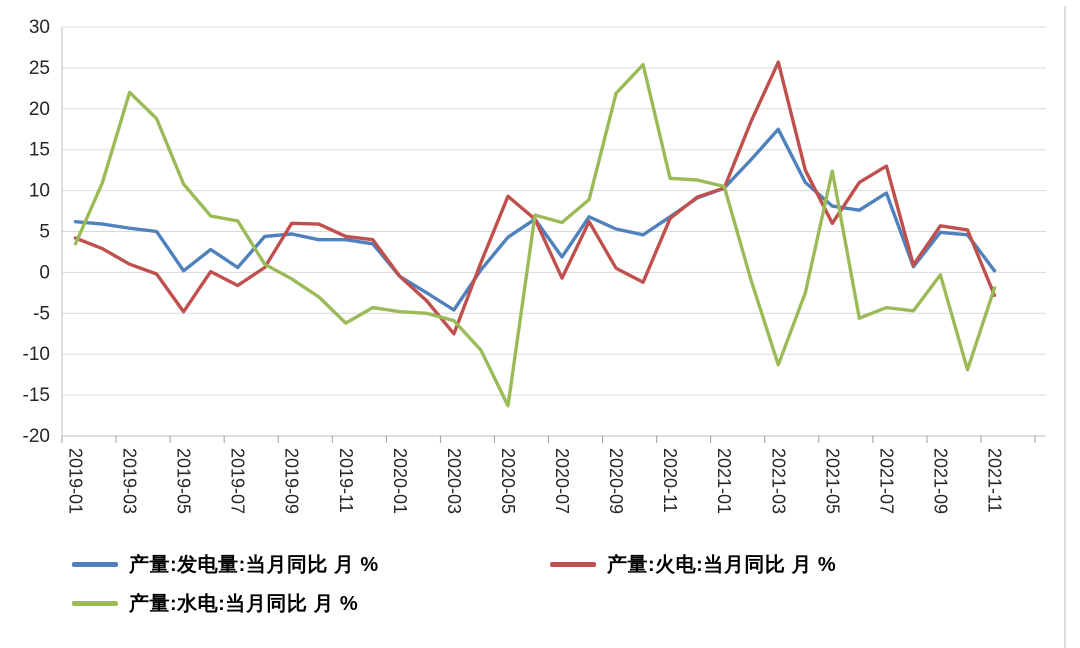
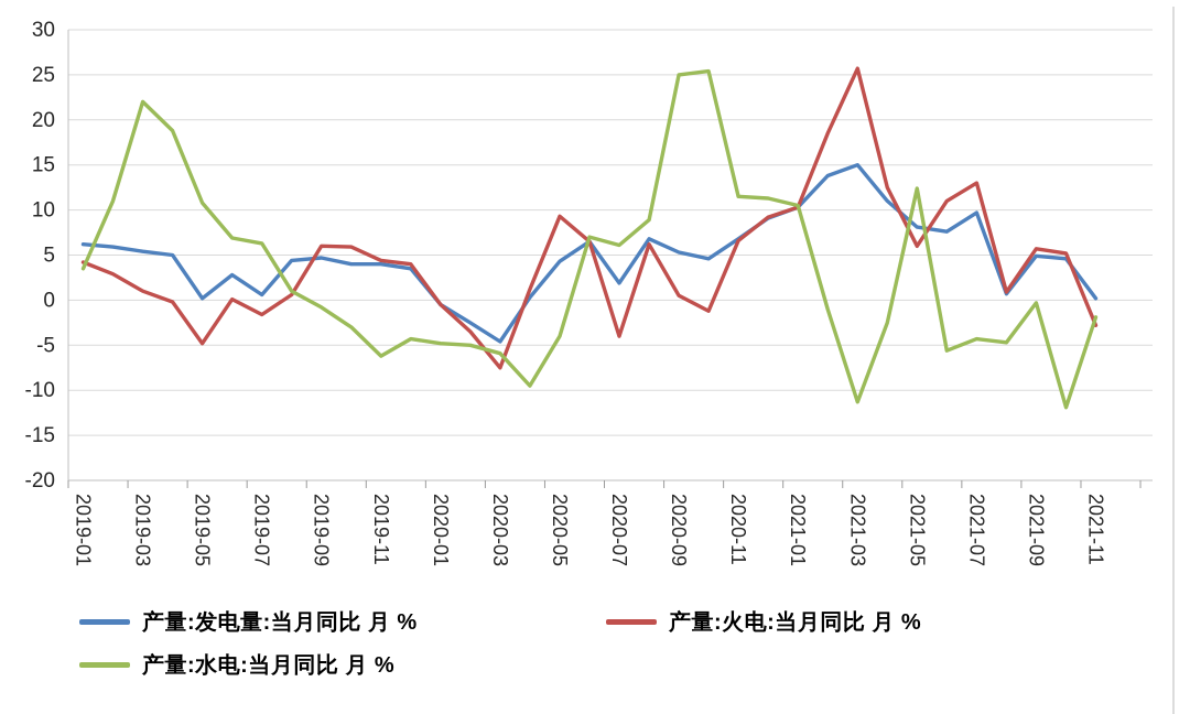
产量:水电:当月同比 月 %/2020-05: -16 -> -4
产量:火电:当月同比 月 %/2020-07: -1 -> -4
产量:水电:当月同比 月 %/2020-09: 22 -> 25
产量:发电量:当月同比 月 %/2021-03: 18 -> 15
